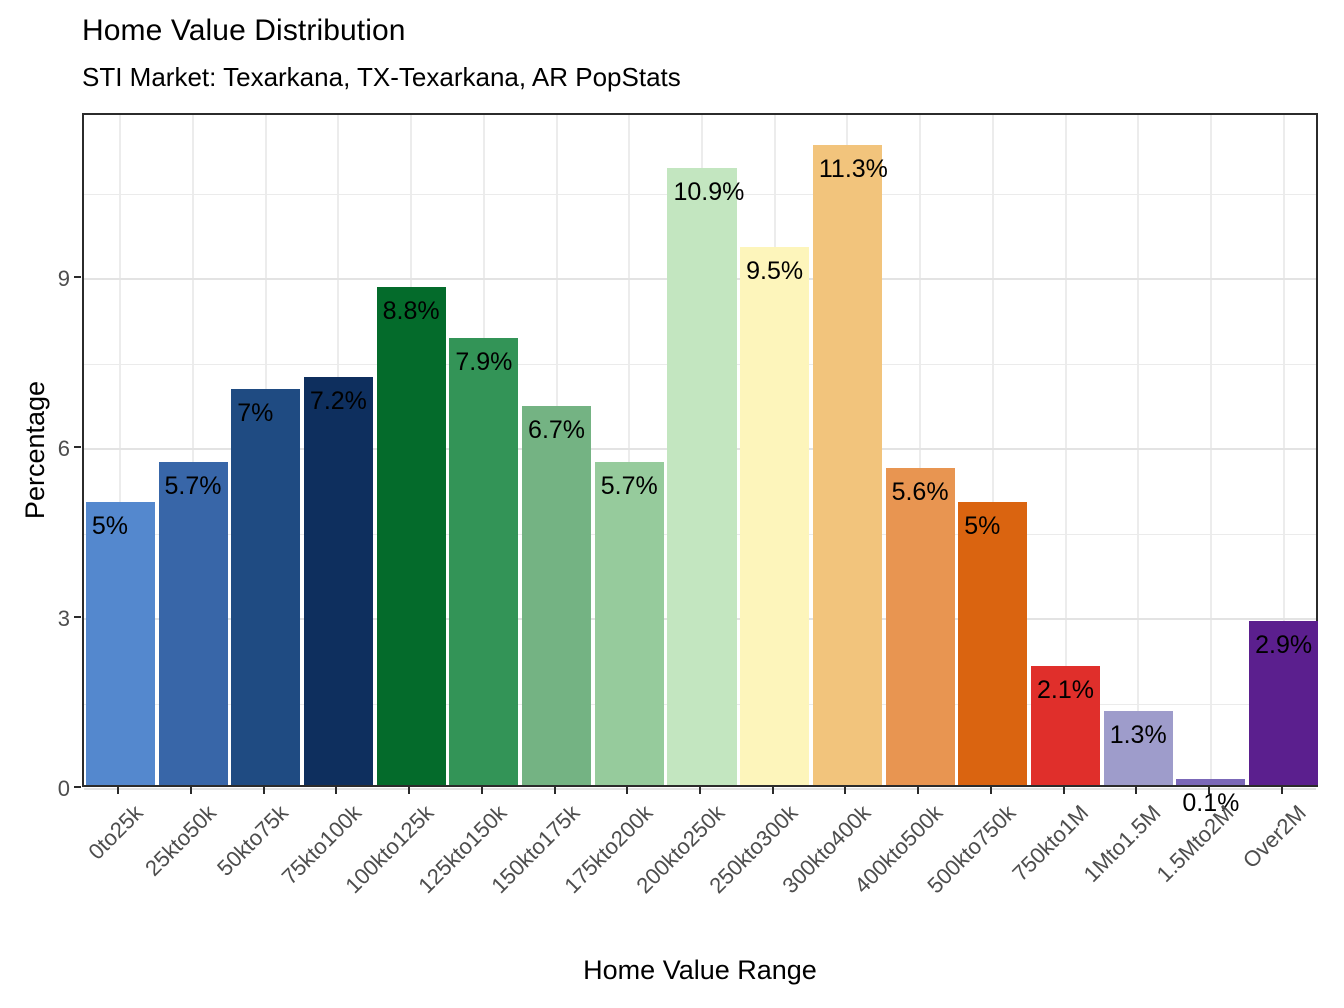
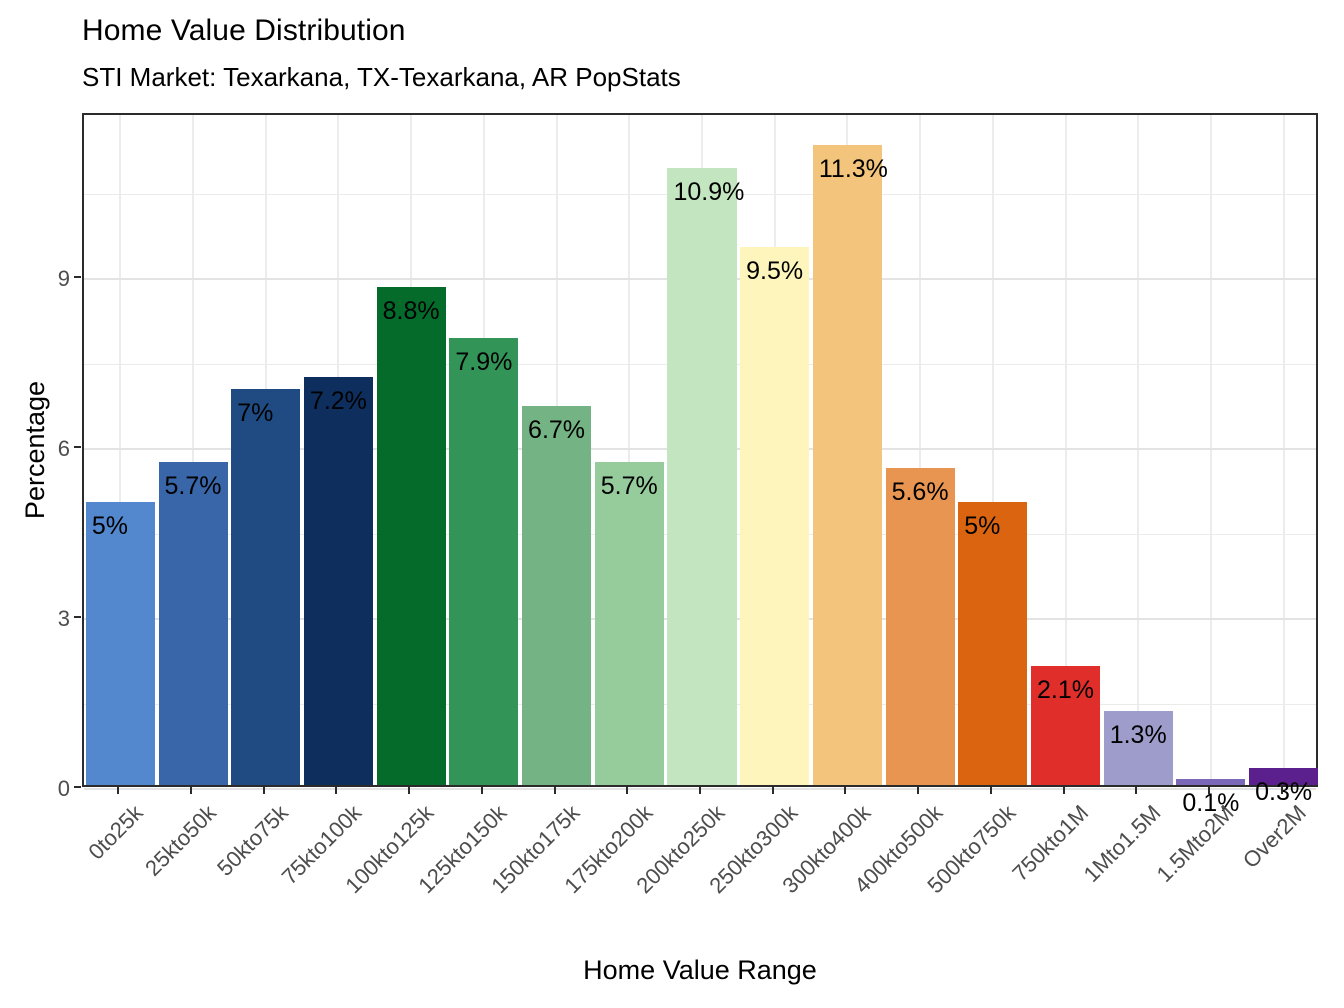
Over2M: 2.9% -> 0.3%
